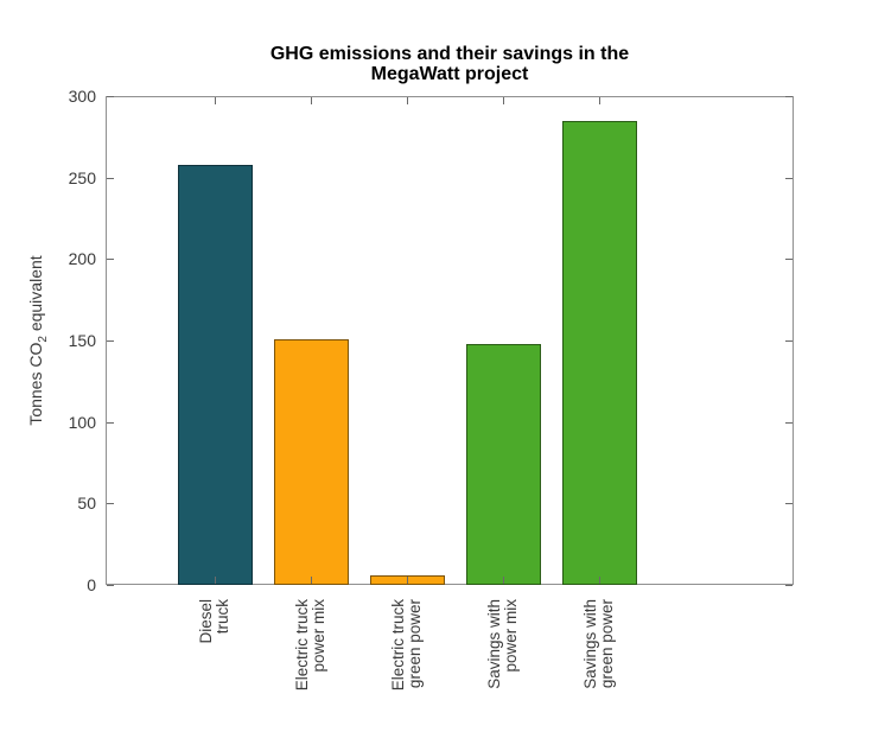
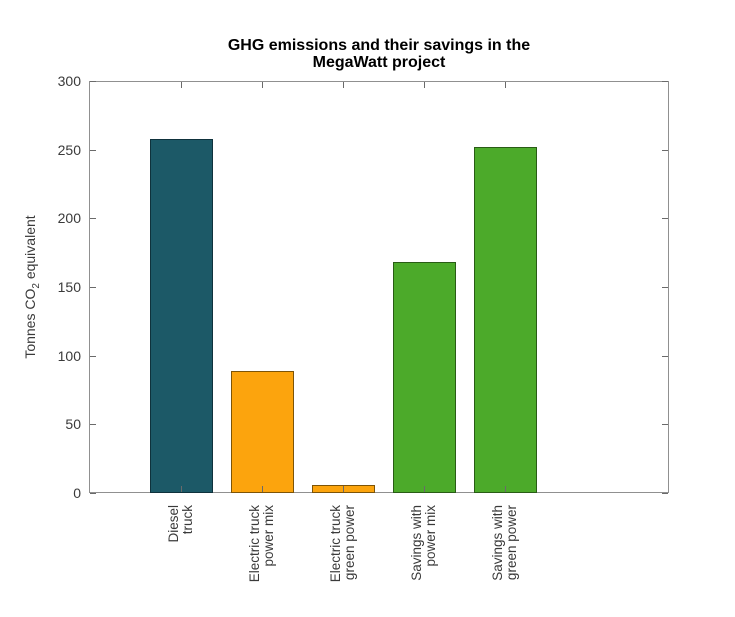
Electric truck power mix: 151 -> 89
Savings with power mix: 148 -> 168
Savings with green power: 285 -> 252
